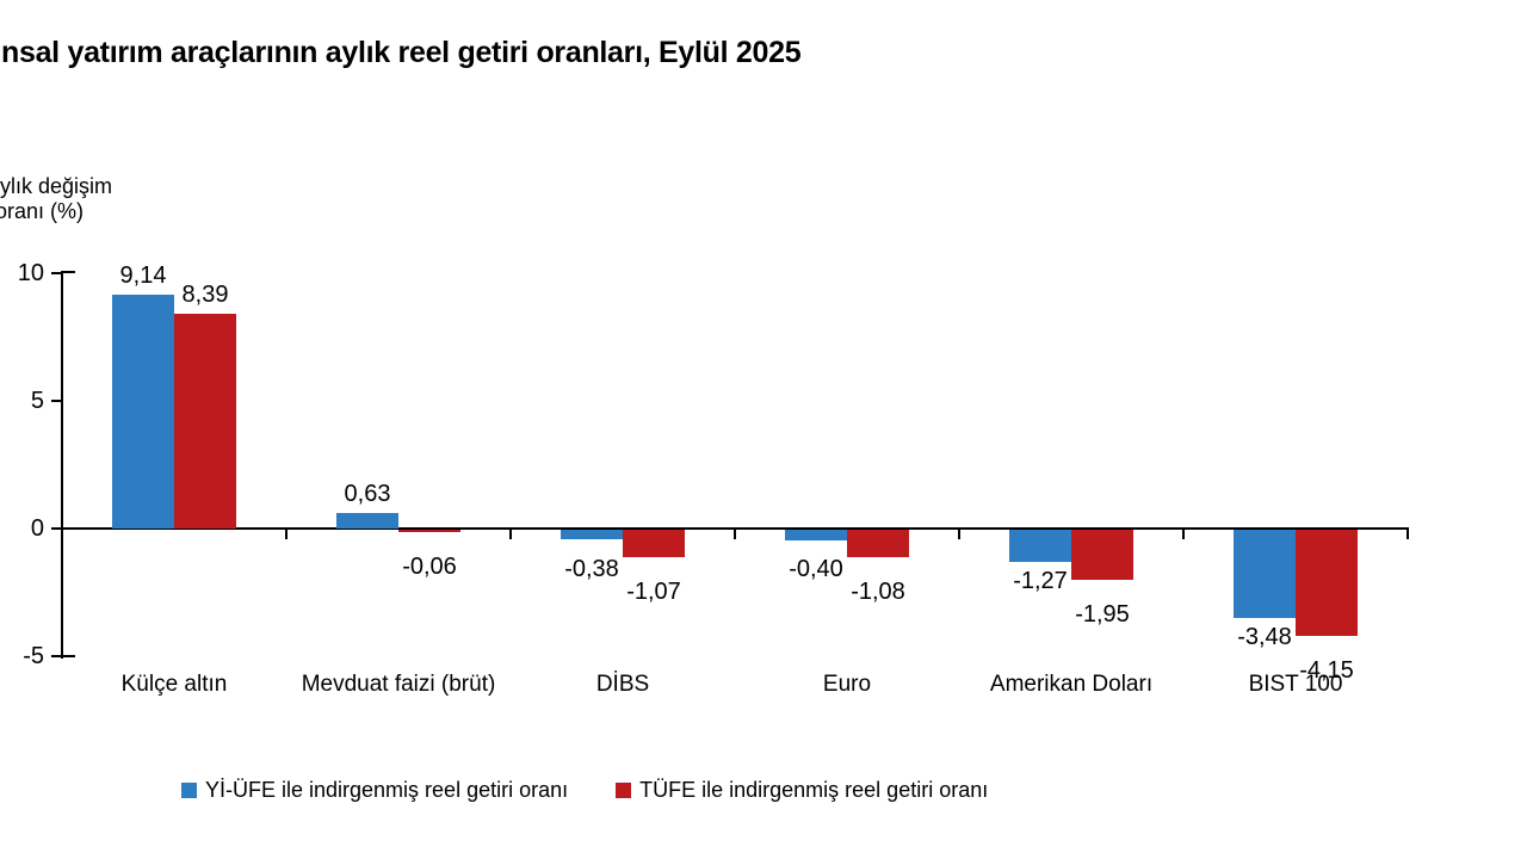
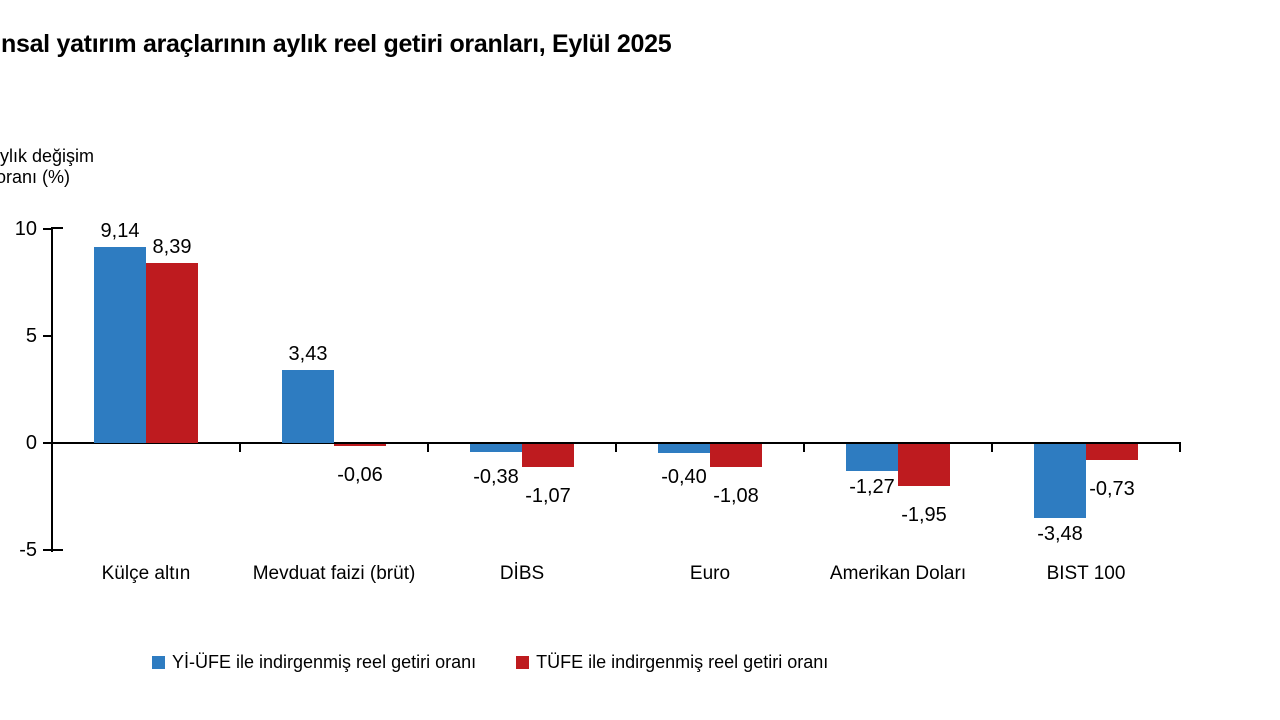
Yİ-ÜFE ile indirgenmiş reel getiri oranı/Mevduat faizi (brüt): 0,63 -> 3,43
TÜFE ile indirgenmiş reel getiri oranı/BIST 100: -4,15 -> -0,73
